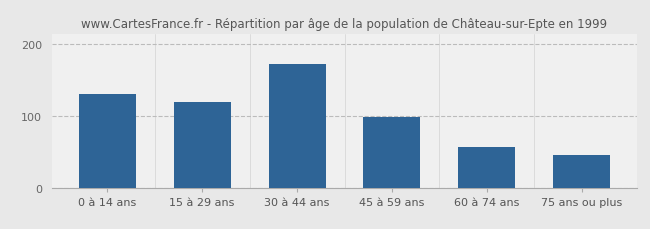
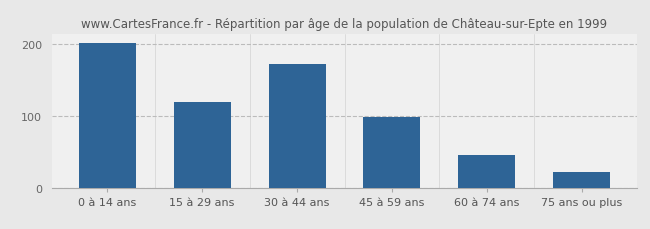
0 à 14 ans: 130 -> 202
60 à 74 ans: 56 -> 45
75 ans ou plus: 46 -> 22
